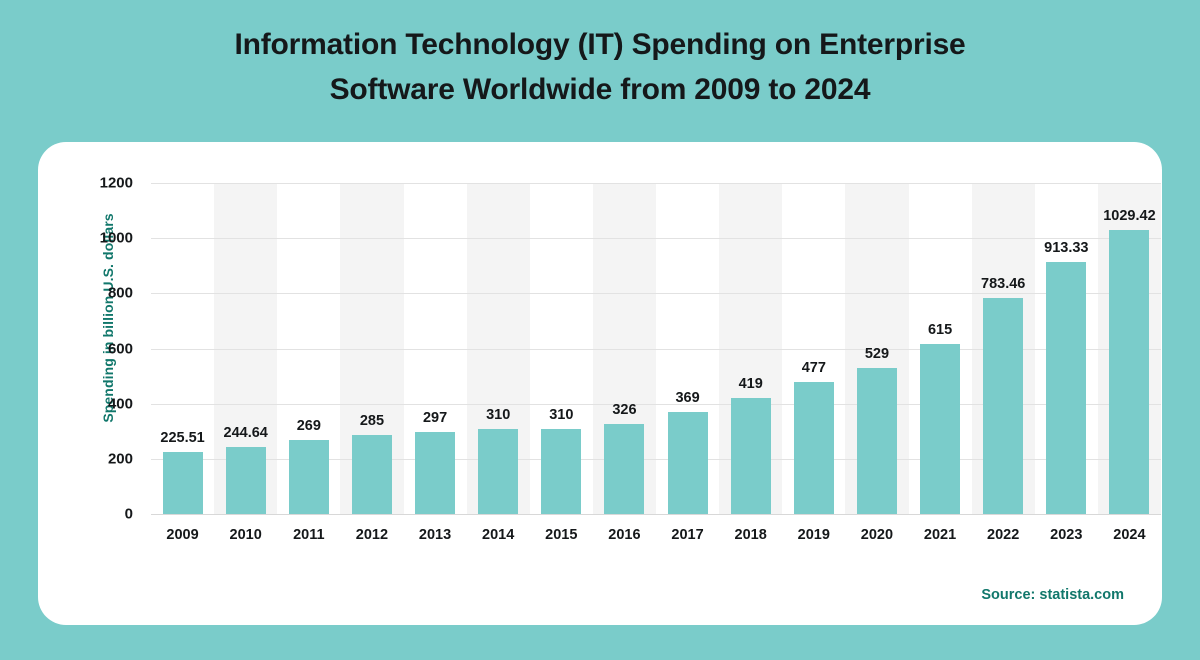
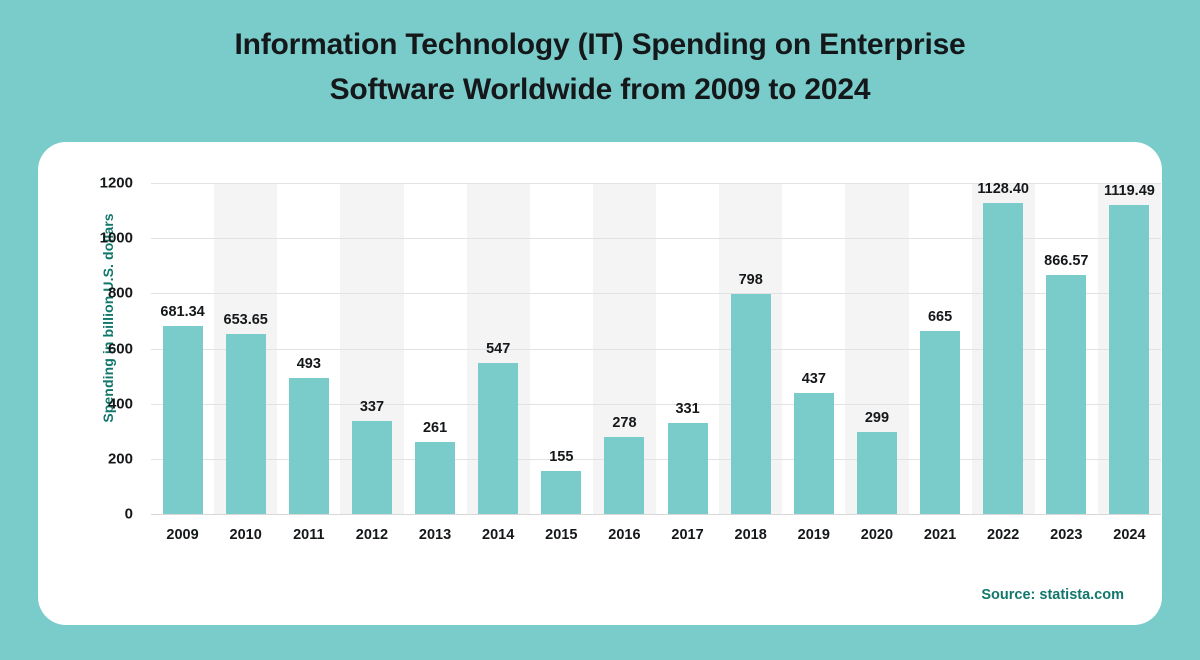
2009: 225.51 -> 681.34
2010: 244.64 -> 653.65
2011: 269 -> 493
2012: 285 -> 337
2013: 297 -> 261
2014: 310 -> 547
2015: 310 -> 155
2016: 326 -> 278
2017: 369 -> 331
2018: 419 -> 798
2019: 477 -> 437
2020: 529 -> 299
2021: 615 -> 665
2022: 783.46 -> 1128.40
2023: 913.33 -> 866.57
2024: 1029.42 -> 1119.49
